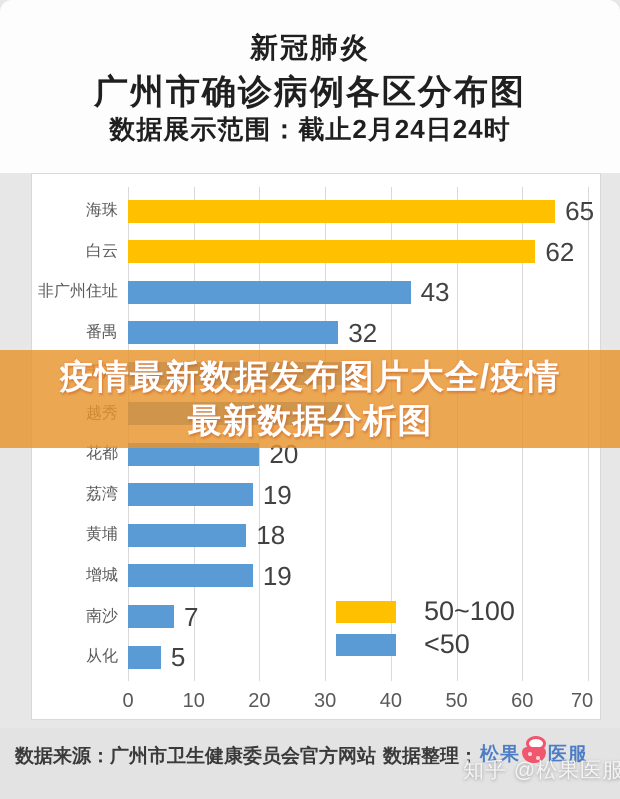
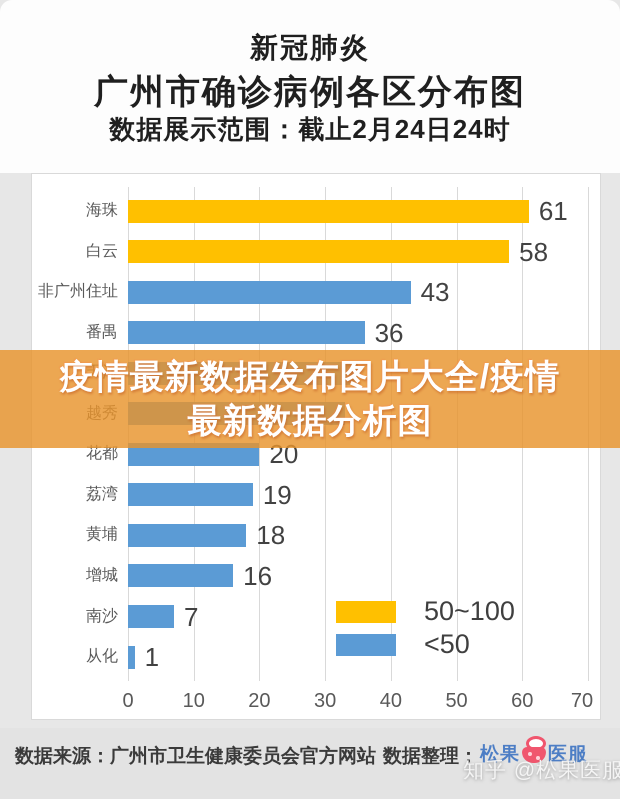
海珠: 65 -> 61
白云: 62 -> 58
番禺: 32 -> 36
增城: 19 -> 16
从化: 5 -> 1
